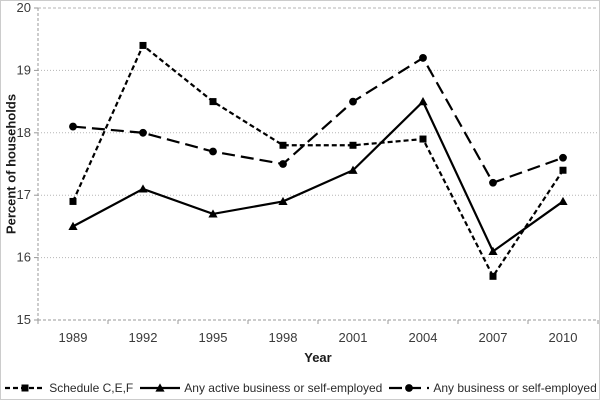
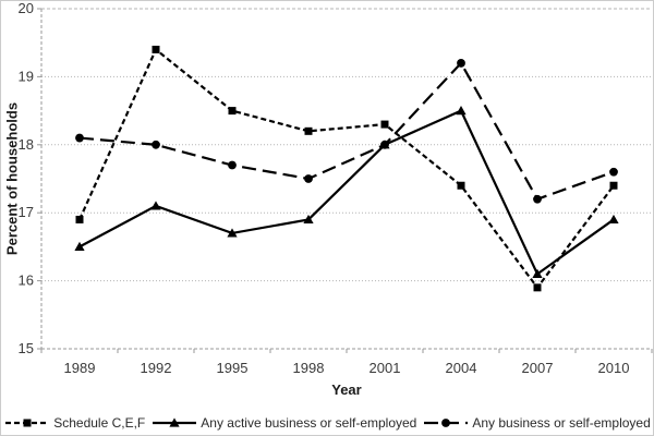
Schedule C,E,F/1998: 17.8 -> 18.2
Schedule C,E,F/2001: 17.8 -> 18.3
Any active business or self-employed/2001: 17.4 -> 18.0
Any business or self-employed/2001: 18.5 -> 18.0
Schedule C,E,F/2004: 17.9 -> 17.4
Schedule C,E,F/2007: 15.7 -> 15.9
